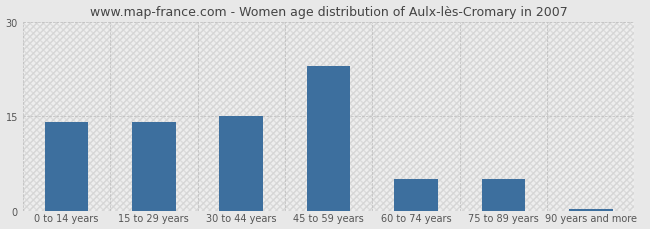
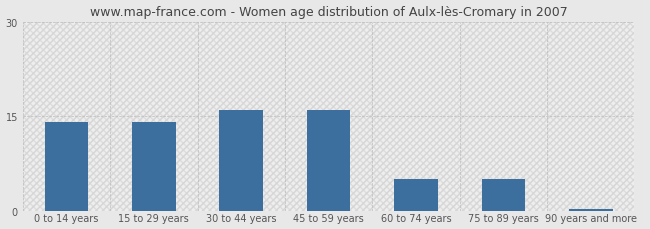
30 to 44 years: 15.0 -> 16.0
45 to 59 years: 23.0 -> 16.0
